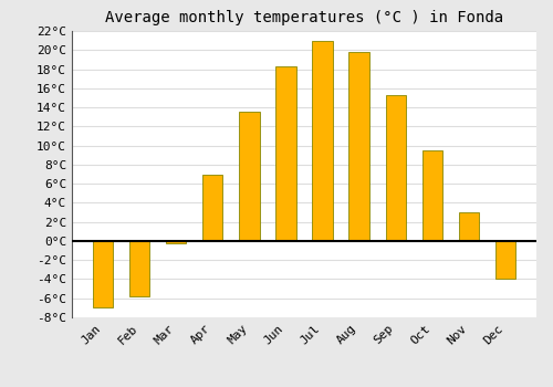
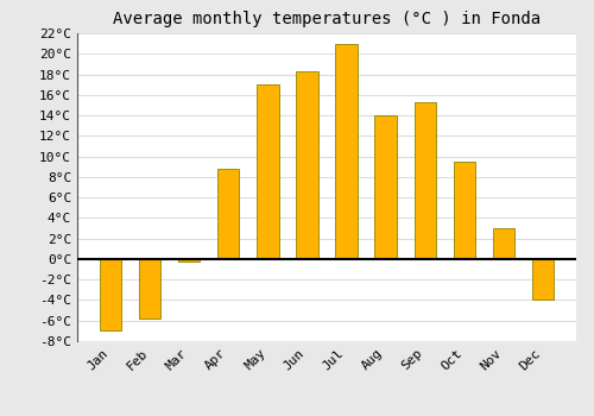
Apr: 7.0°C -> 8.8°C
May: 13.5°C -> 17.0°C
Aug: 19.8°C -> 14.0°C
